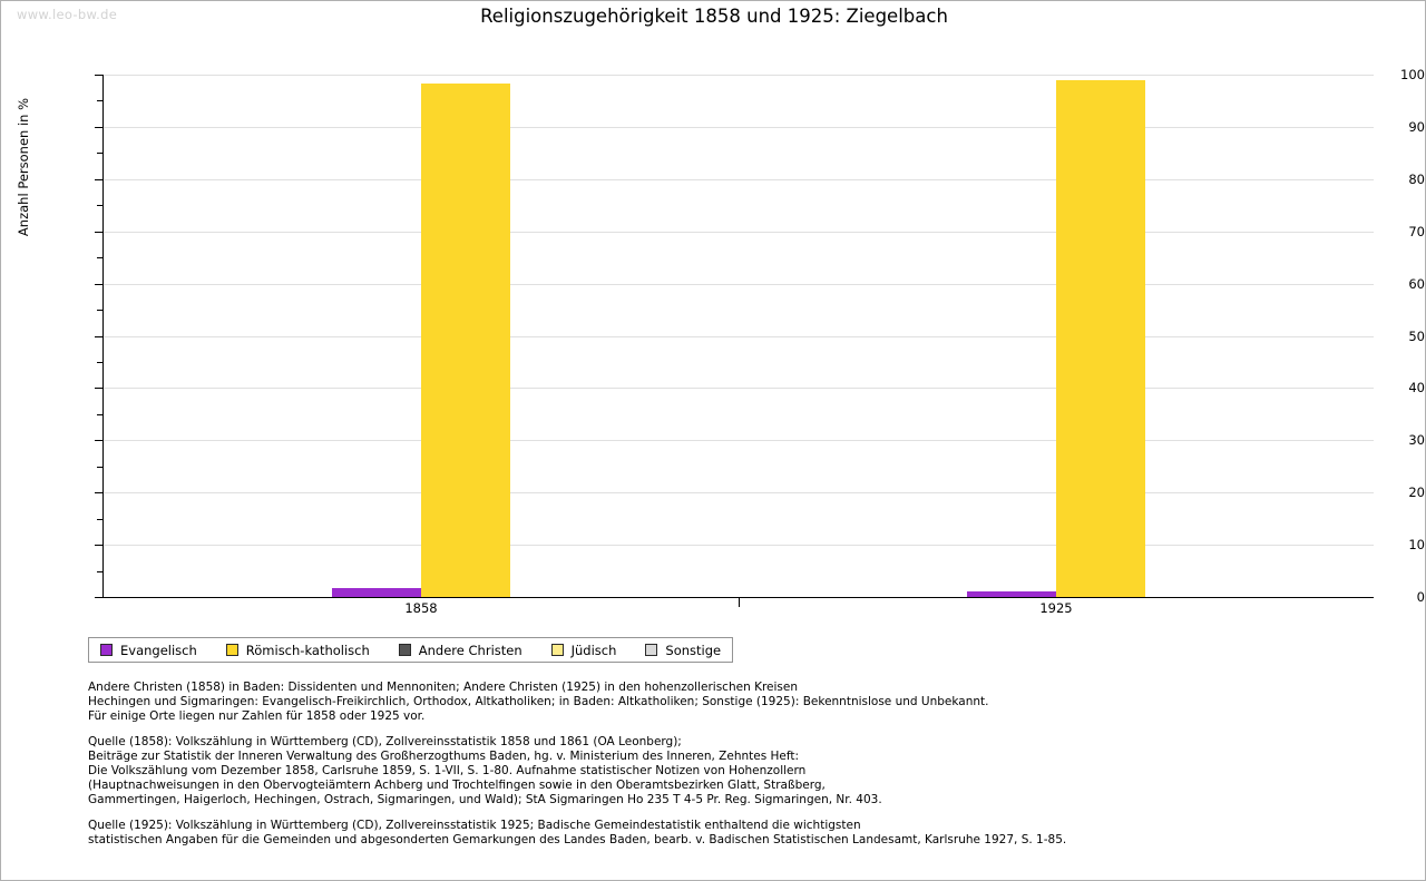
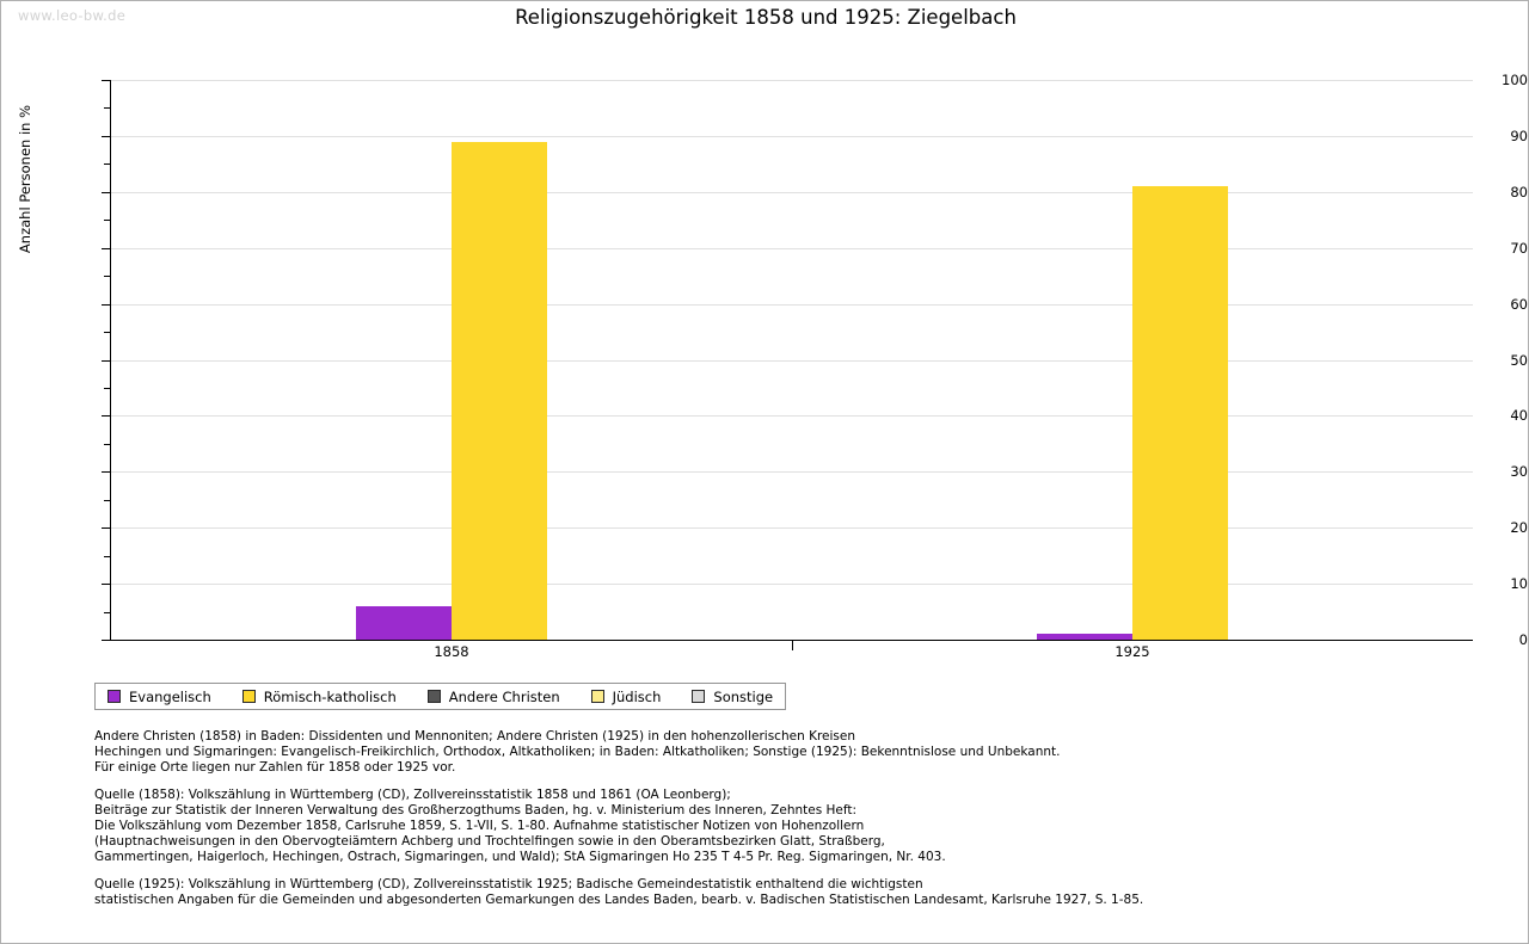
Evangelisch/1858: 2 -> 6
Römisch-katholisch/1858: 98 -> 89
Römisch-katholisch/1925: 99 -> 81
